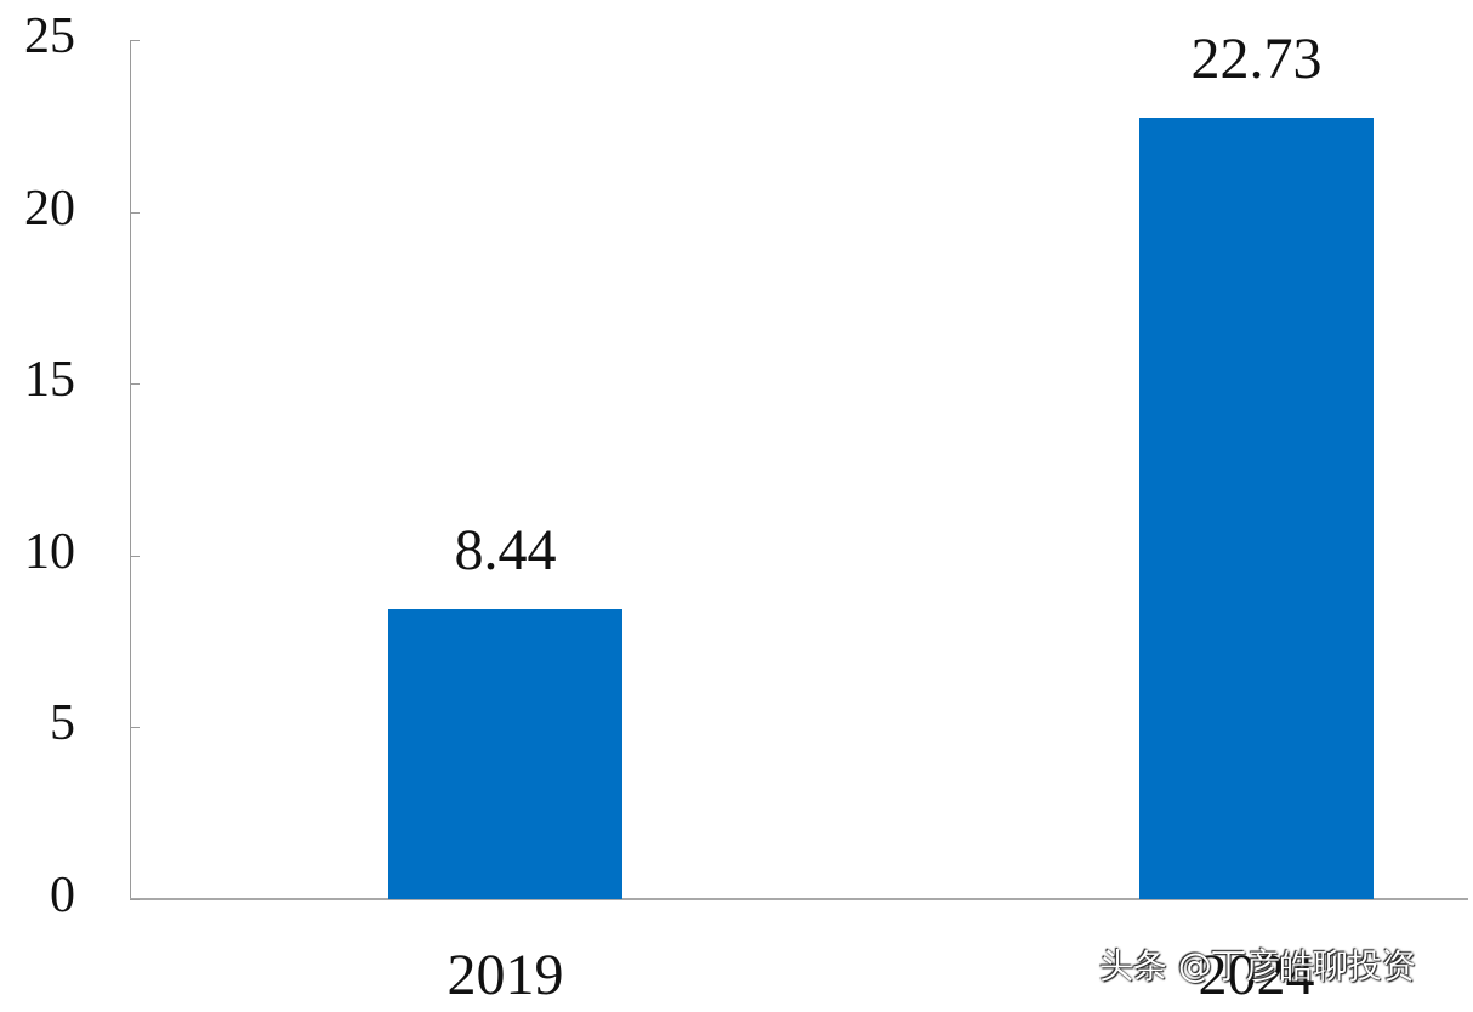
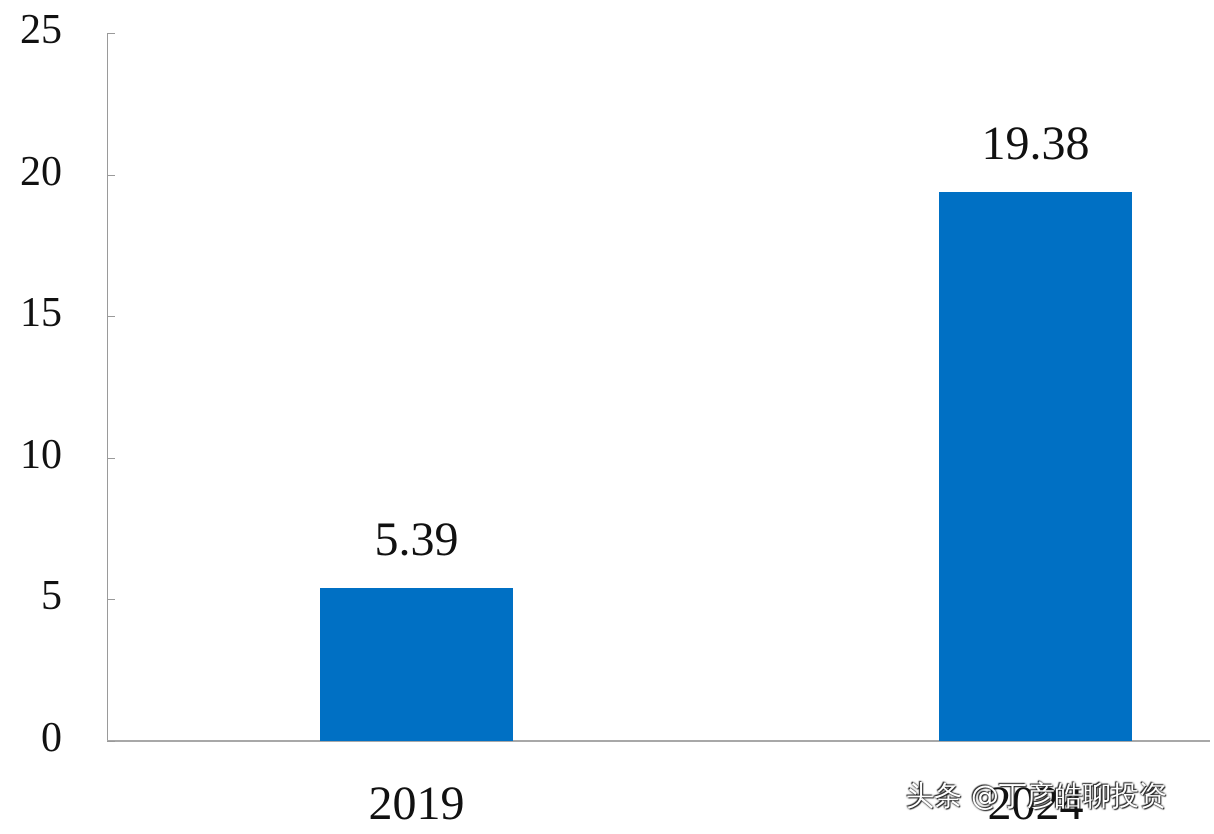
2019: 8.44 -> 5.39
2024: 22.73 -> 19.38
